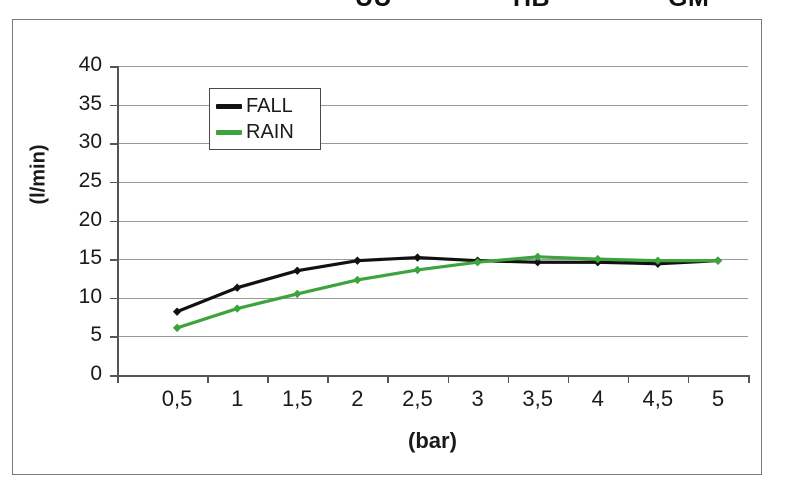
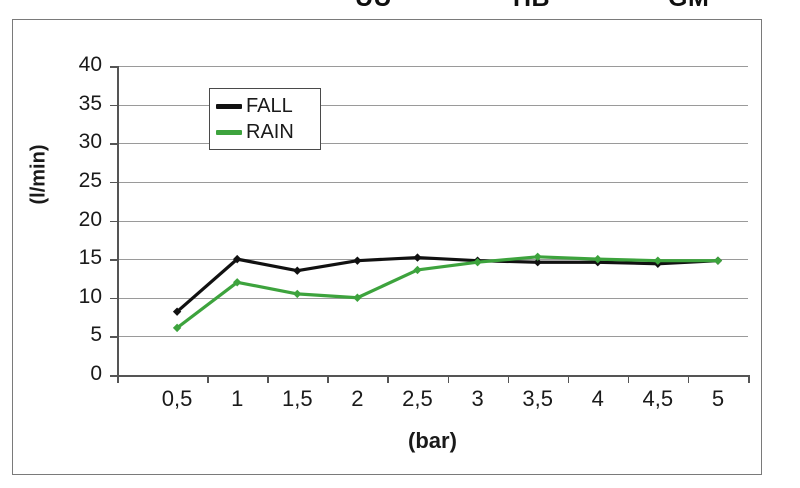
FALL/1: 11 -> 15
RAIN/1: 9 -> 12
RAIN/2: 12 -> 10
